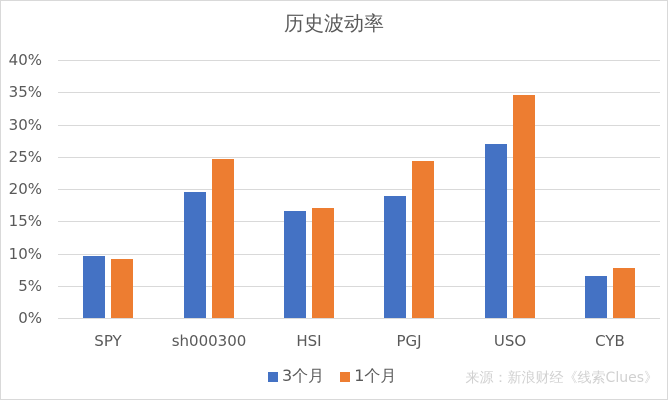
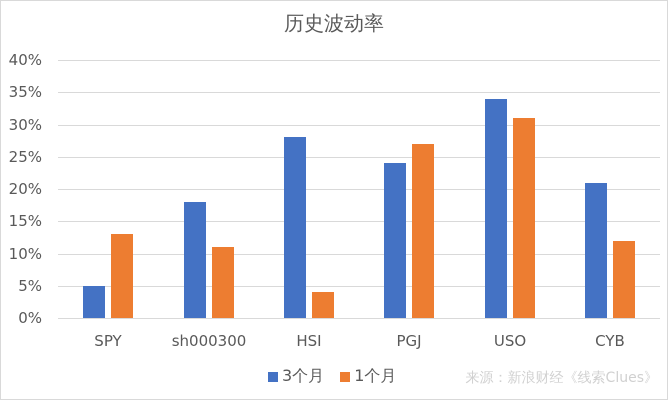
3个月/SPY: 10% -> 5%
1个月/SPY: 9% -> 13%
3个月/sh000300: 20% -> 18%
1个月/sh000300: 25% -> 11%
3个月/HSI: 17% -> 28%
1个月/HSI: 17% -> 4%
3个月/PGJ: 19% -> 24%
1个月/PGJ: 24% -> 27%
3个月/USO: 27% -> 34%
1个月/USO: 35% -> 31%
3个月/CYB: 6% -> 21%
1个月/CYB: 8% -> 12%
